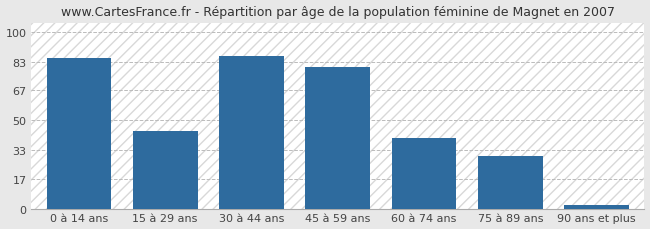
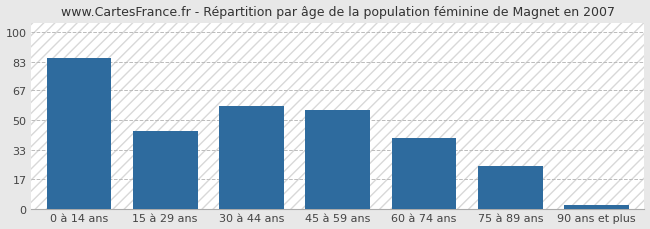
30 à 44 ans: 86 -> 58
45 à 59 ans: 80 -> 56
75 à 89 ans: 30 -> 24
